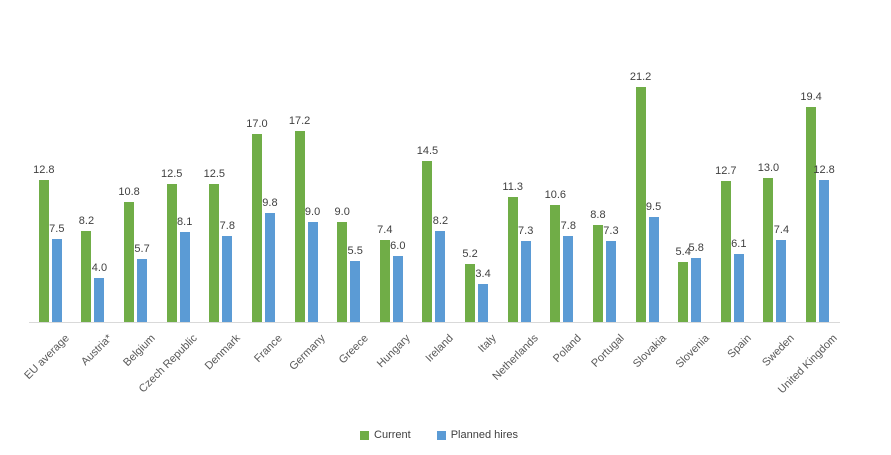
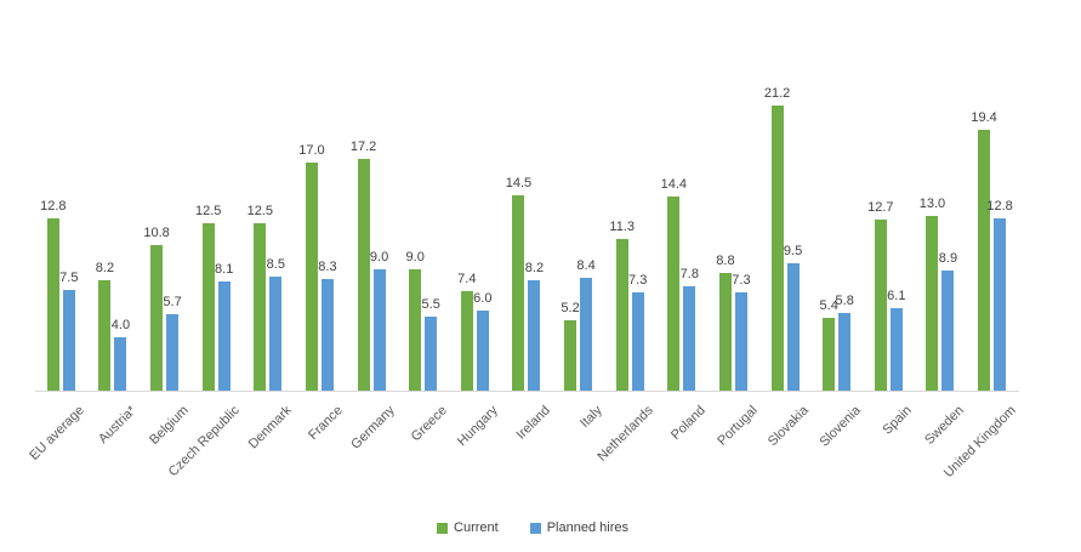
Planned hires/Denmark: 7.8 -> 8.5
Planned hires/France: 9.8 -> 8.3
Planned hires/Italy: 3.4 -> 8.4
Current/Poland: 10.6 -> 14.4
Planned hires/Sweden: 7.4 -> 8.9
